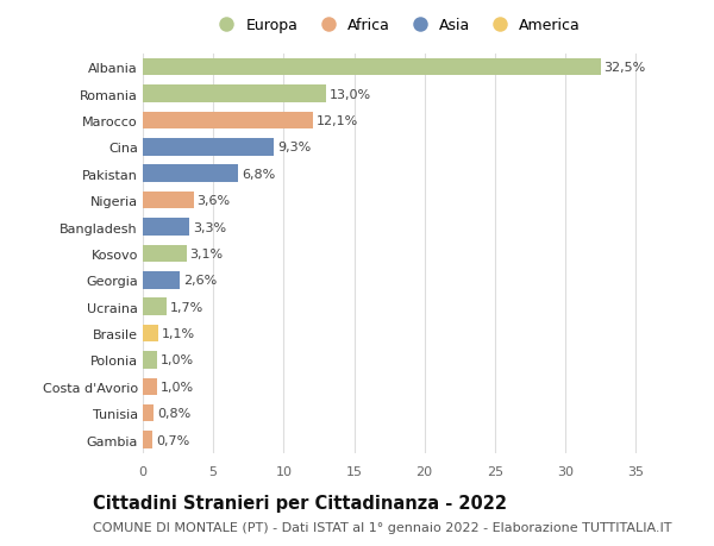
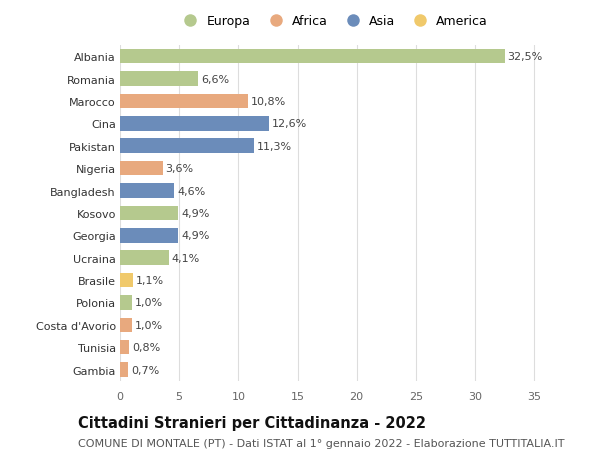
Romania: 13,0% -> 6,6%
Marocco: 12,1% -> 10,8%
Cina: 9,3% -> 12,6%
Pakistan: 6,8% -> 11,3%
Bangladesh: 3,3% -> 4,6%
Kosovo: 3,1% -> 4,9%
Georgia: 2,6% -> 4,9%
Ucraina: 1,7% -> 4,1%
